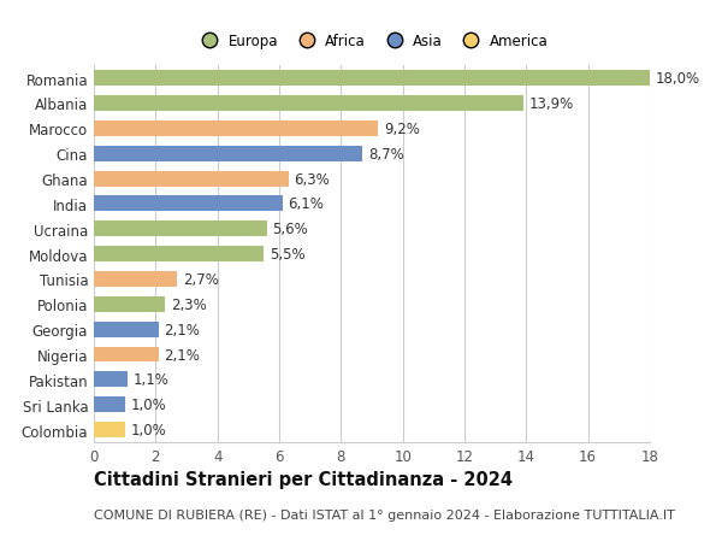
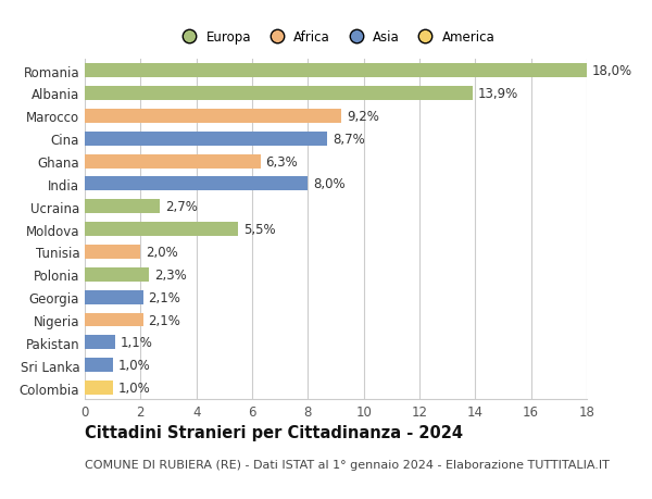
India: 6,1% -> 8,0%
Ucraina: 5,6% -> 2,7%
Tunisia: 2,7% -> 2,0%
